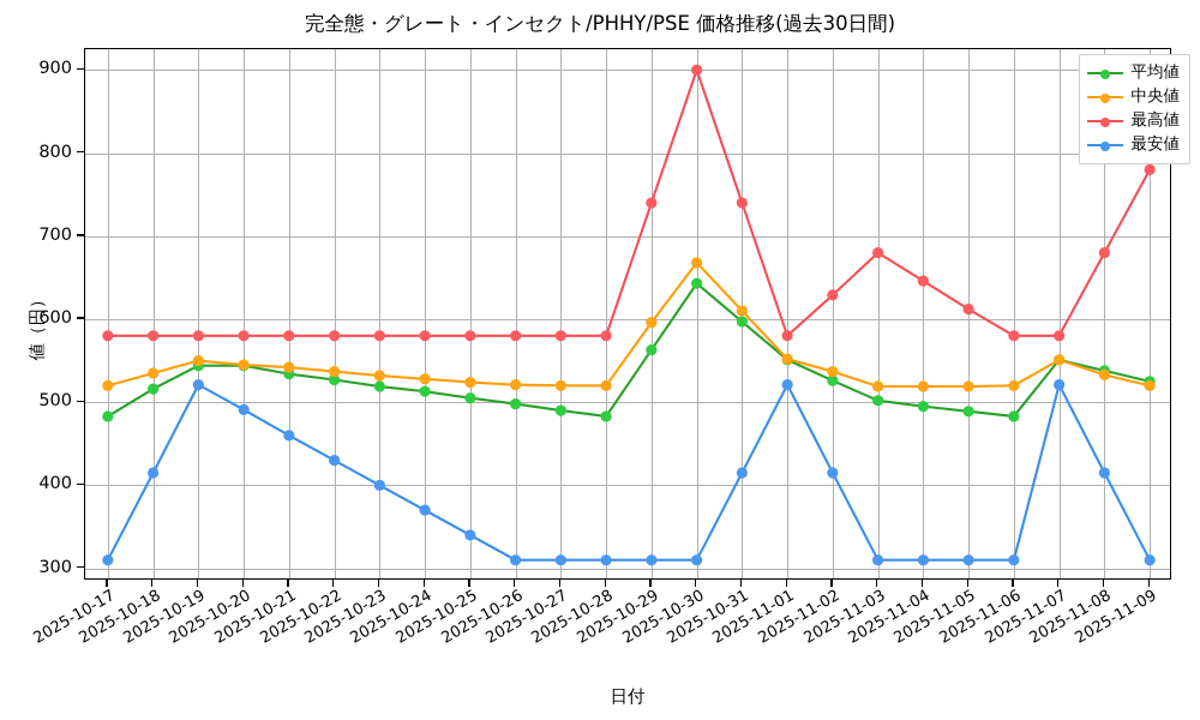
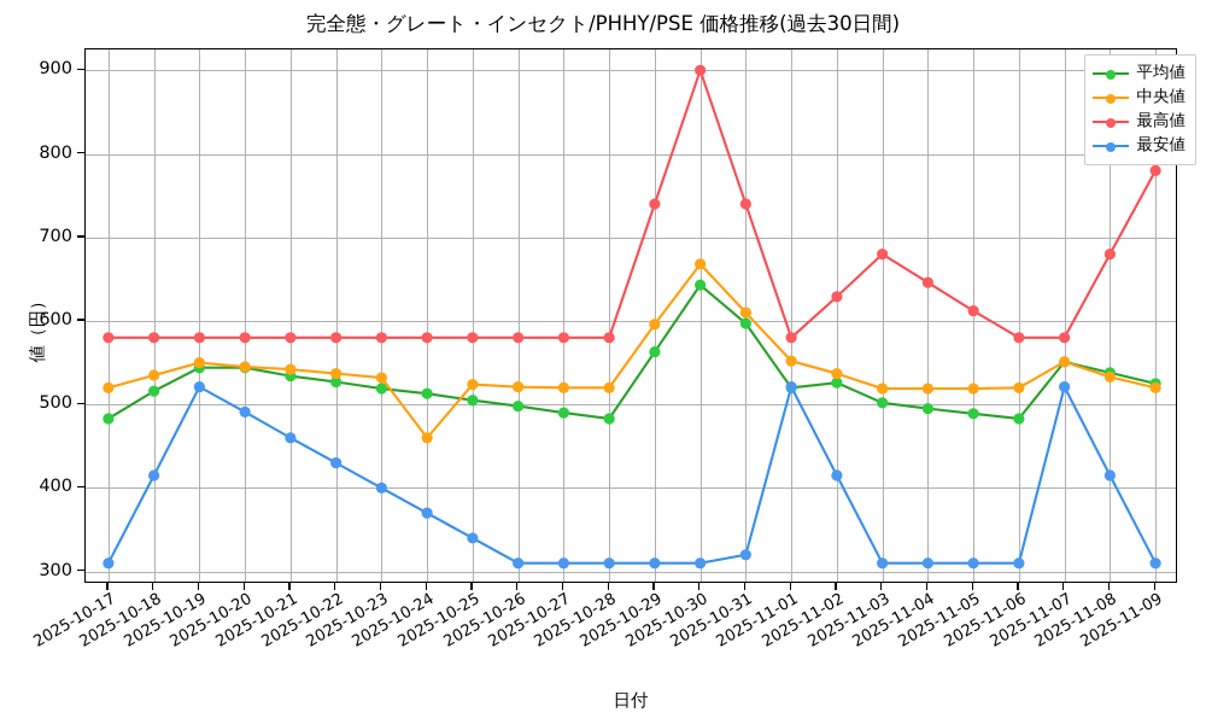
中央値/2025-10-24: 530 -> 460
最安値/2025-10-31: 420 -> 320
平均値/2025-11-01: 550 -> 520
